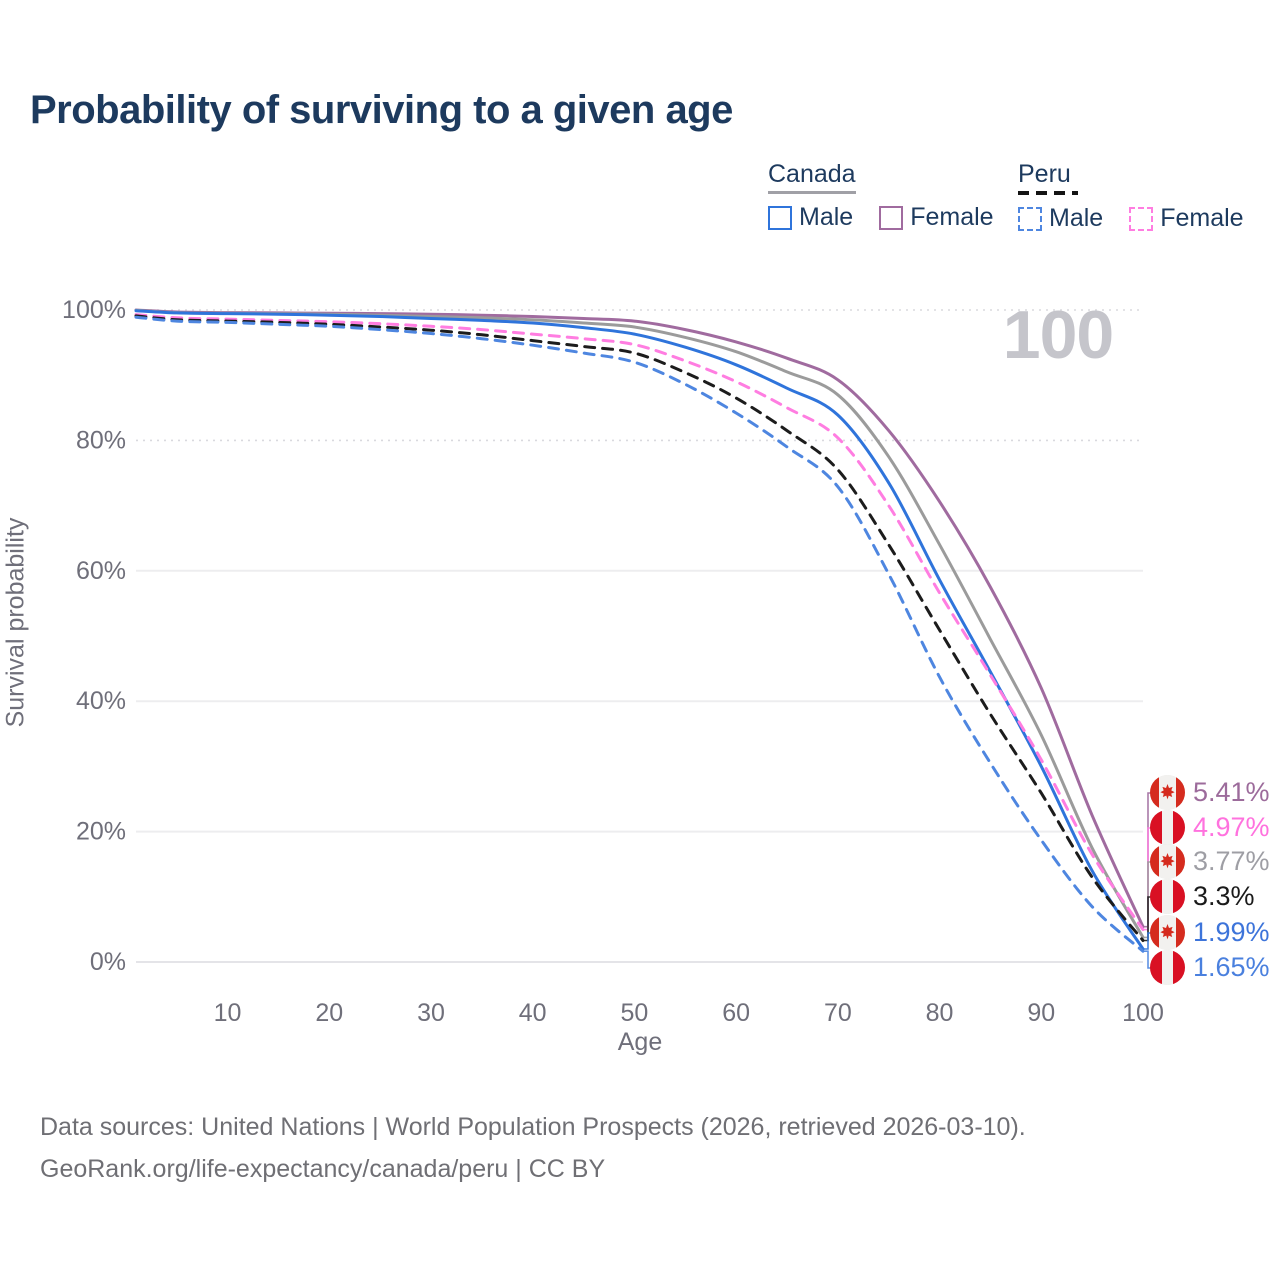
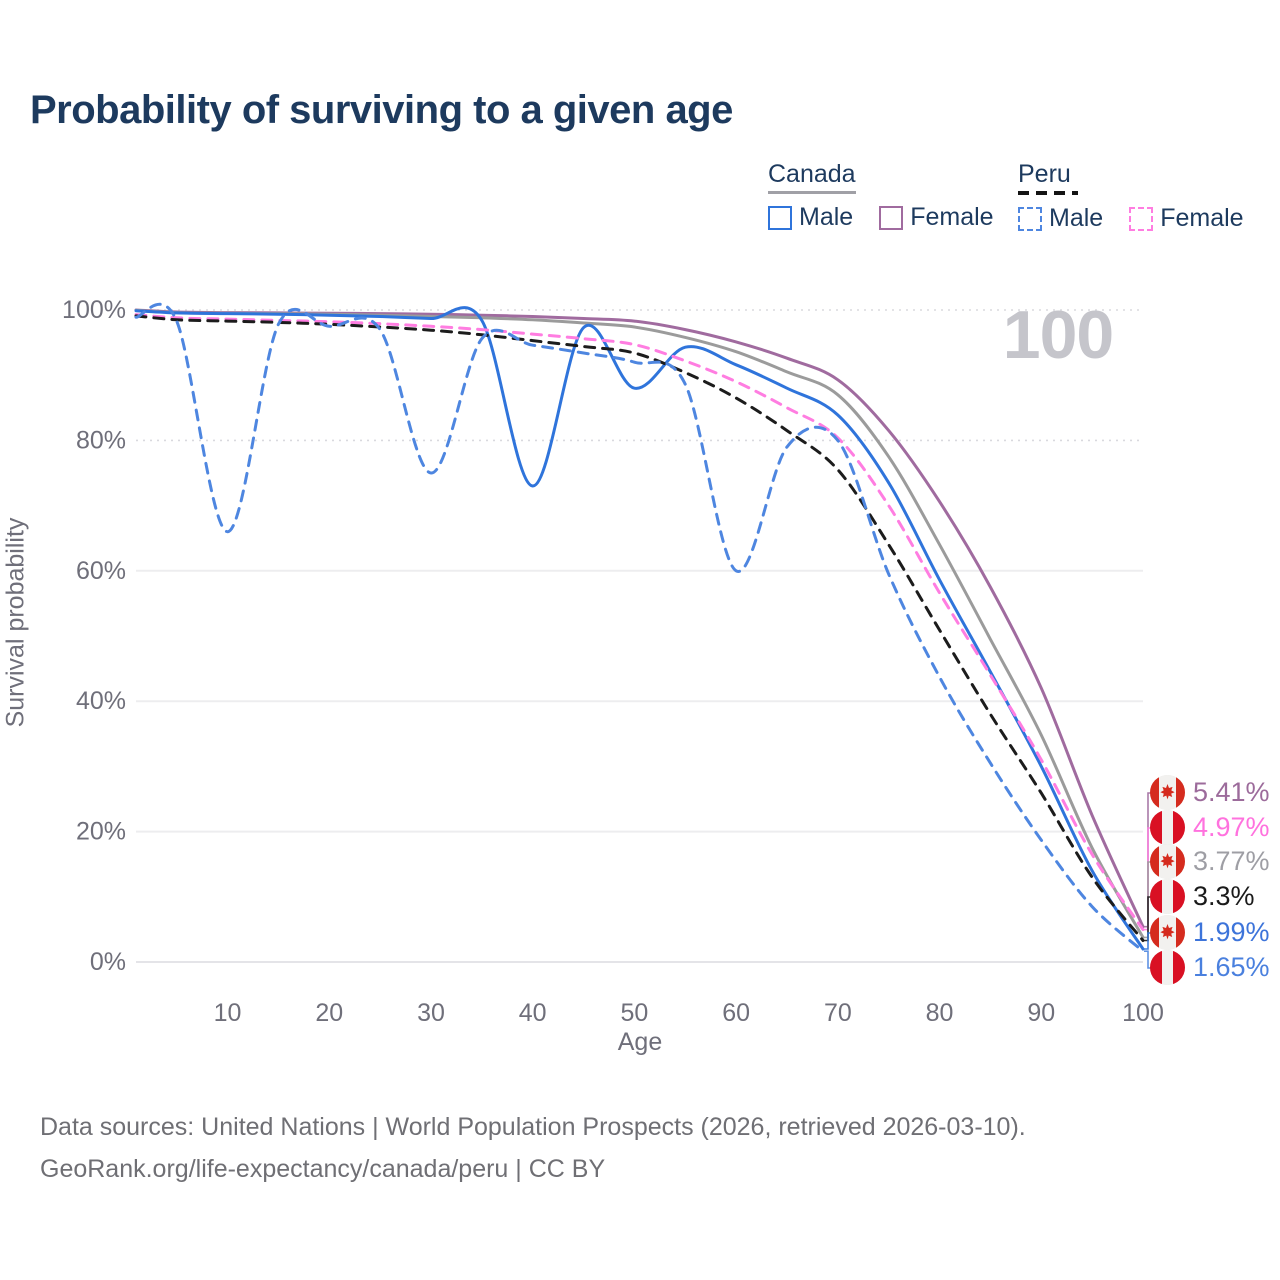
Peru Male/10: 98% -> 66%
Peru Male/30: 96% -> 75%
Canada Male/40: 98% -> 73%
Canada Male/50: 96% -> 88%
Peru Male/60: 84% -> 60%
Peru Male/70: 73% -> 80%
